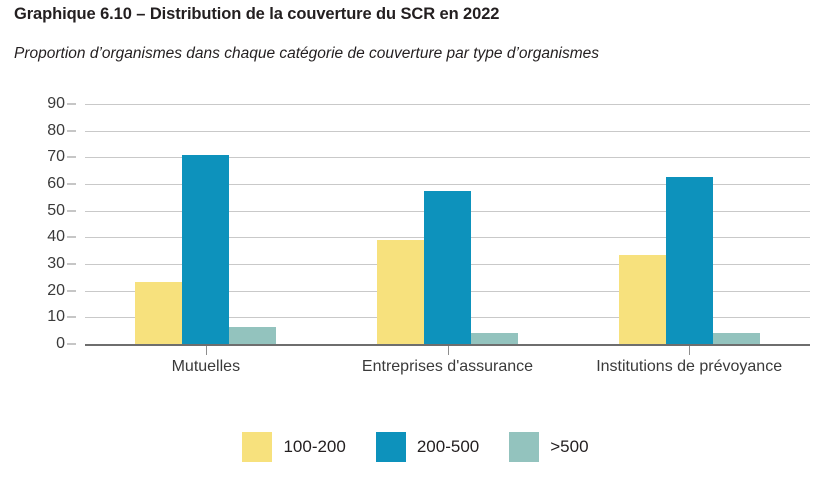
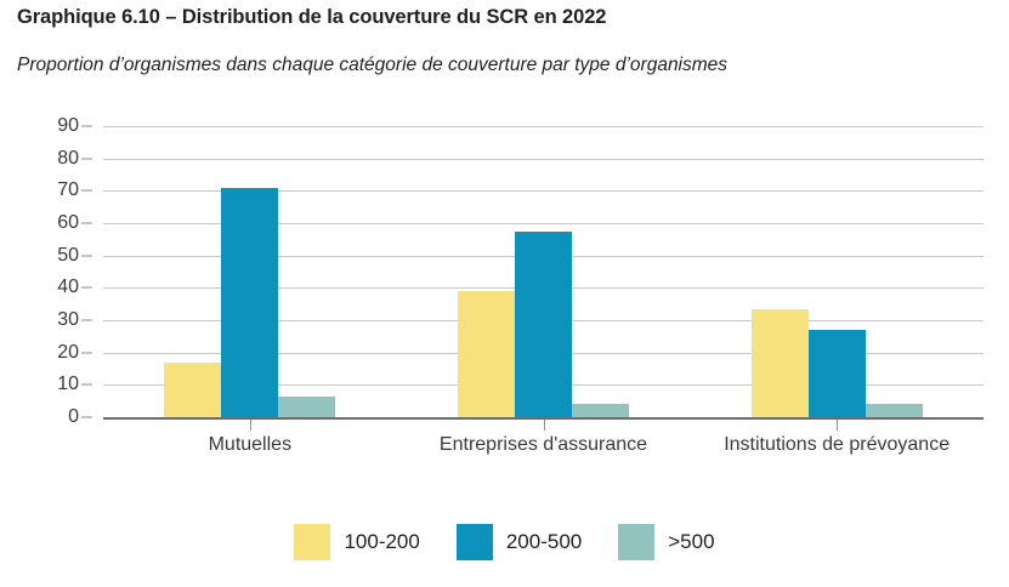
100-200/Mutuelles: 23 -> 17
200-500/Institutions de prévoyance: 63 -> 27
